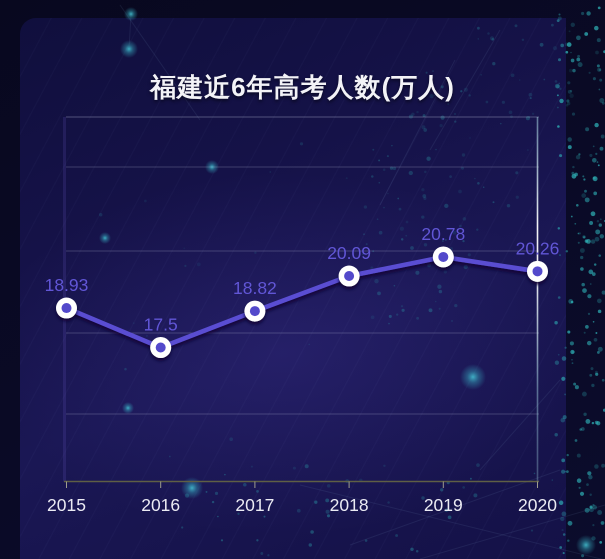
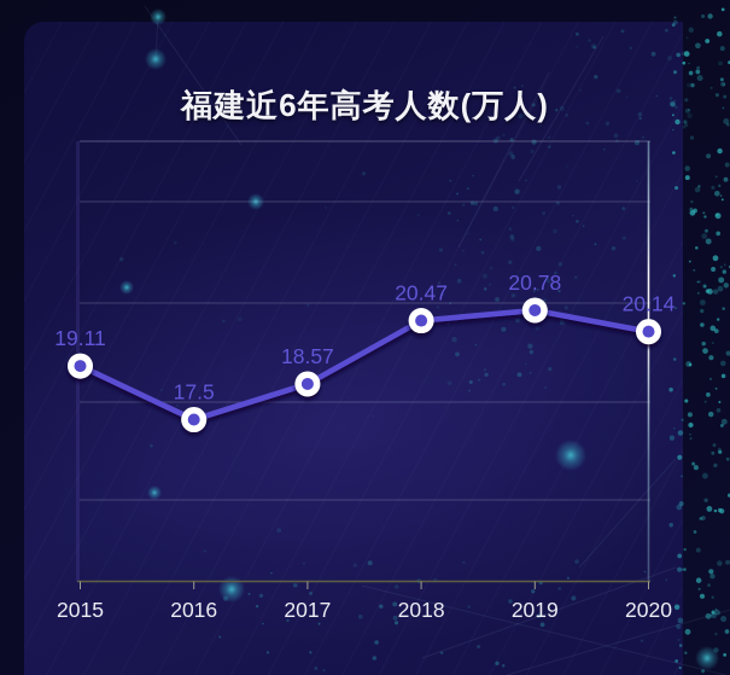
2015: 18.93 -> 19.11
2017: 18.82 -> 18.57
2018: 20.09 -> 20.47
2020: 20.26 -> 20.14
